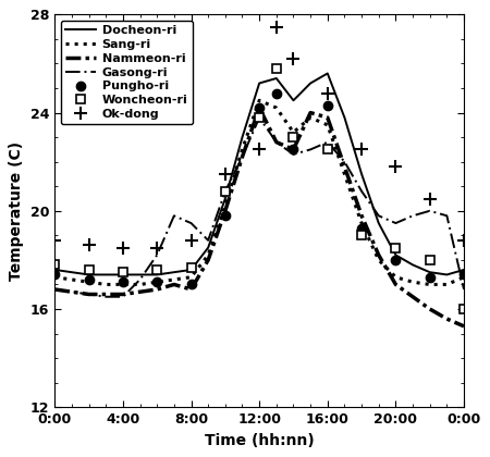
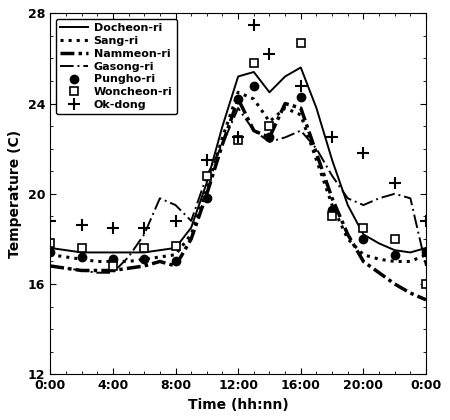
Woncheon-ri/4:00: 17.5 -> 16.8
Woncheon-ri/12:00: 23.8 -> 22.4
Woncheon-ri/16:00: 22.5 -> 26.7
